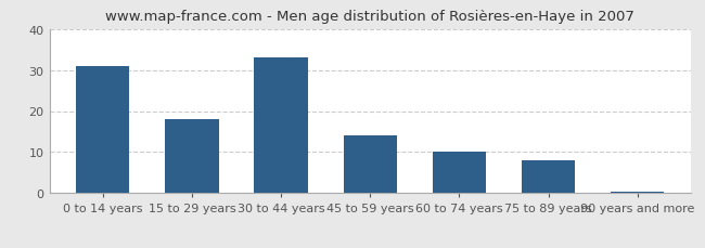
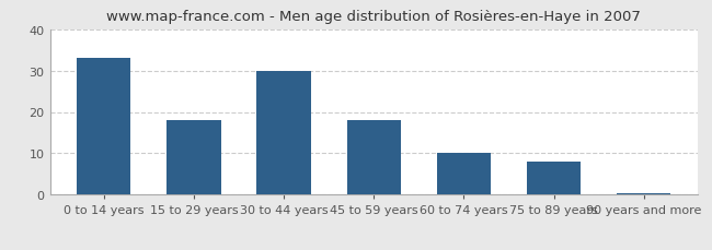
0 to 14 years: 31.0 -> 33.0
30 to 44 years: 33.0 -> 30.0
45 to 59 years: 14.0 -> 18.0
